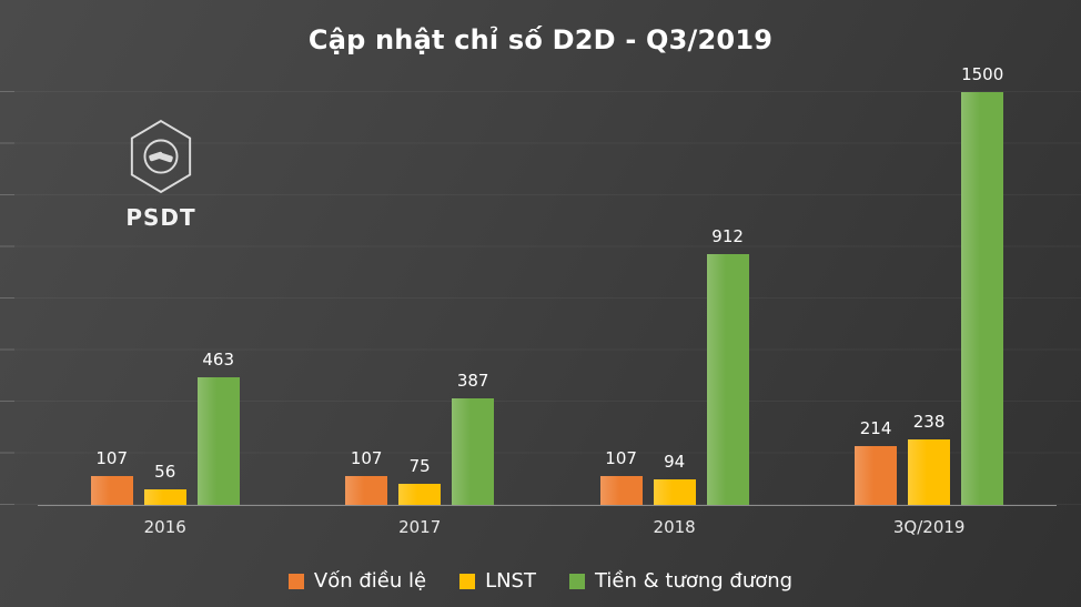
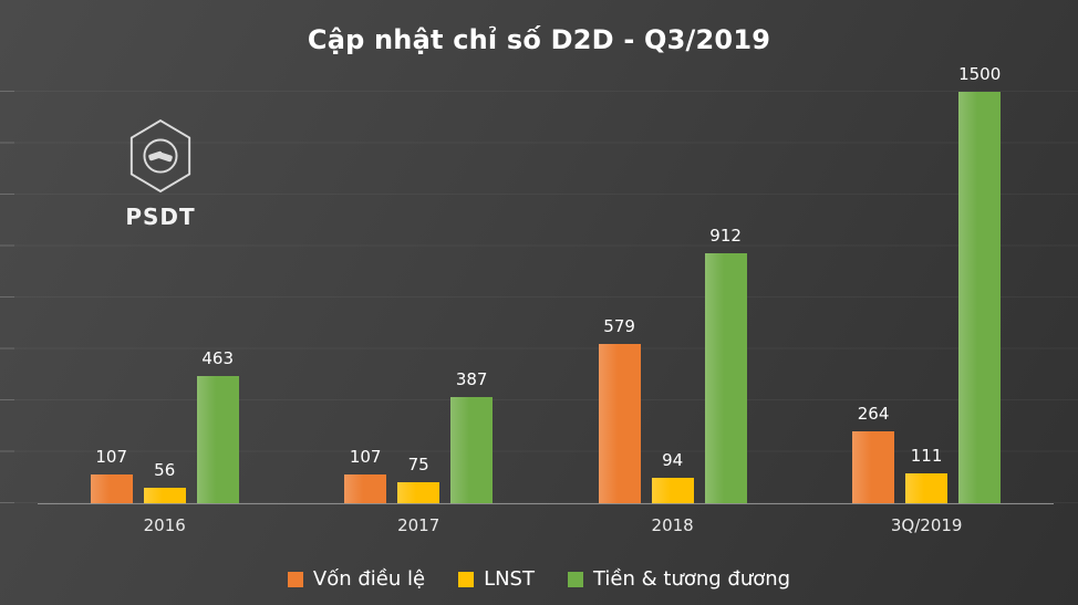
Vốn điều lệ/2018: 107 -> 579
Vốn điều lệ/3Q/2019: 214 -> 264
LNST/3Q/2019: 238 -> 111
